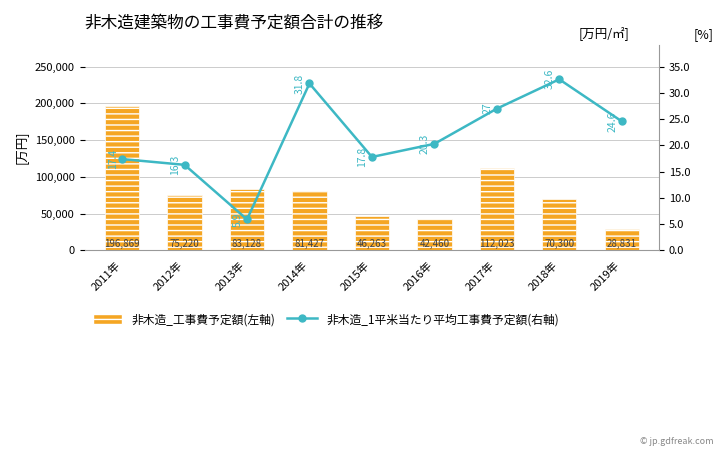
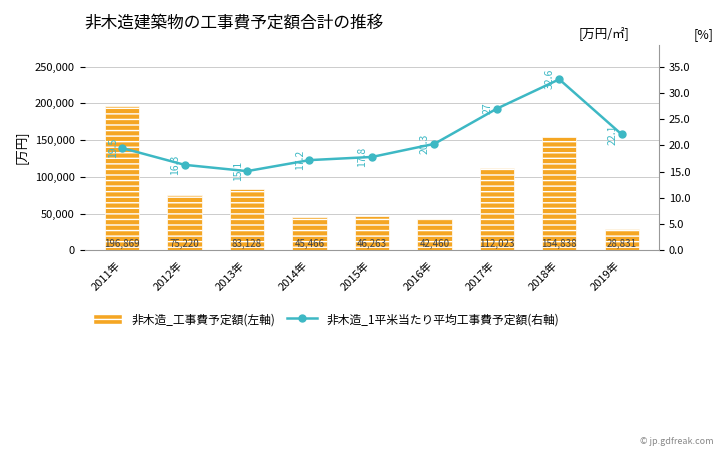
非木造_1平米当たり平均工事費予定額(右軸)/2011年: 17.4 -> 19.5
非木造_1平米当たり平均工事費予定額(右軸)/2013年: 5.9 -> 15.1
非木造_工事費予定額(左軸)/2014年: 81,427 -> 45,466
非木造_1平米当たり平均工事費予定額(右軸)/2014年: 31.8 -> 17.2
非木造_工事費予定額(左軸)/2018年: 70,300 -> 154,838
非木造_1平米当たり平均工事費予定額(右軸)/2019年: 24.6 -> 22.1
